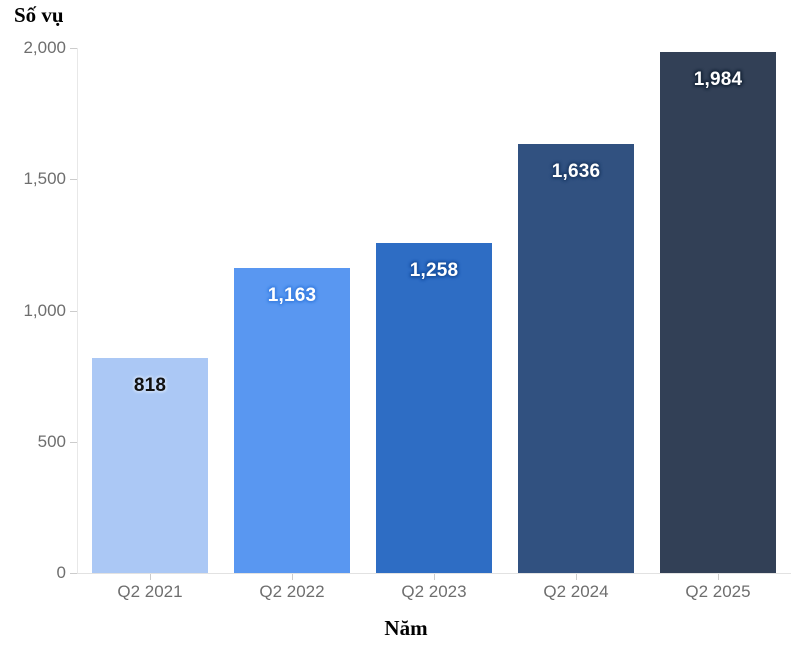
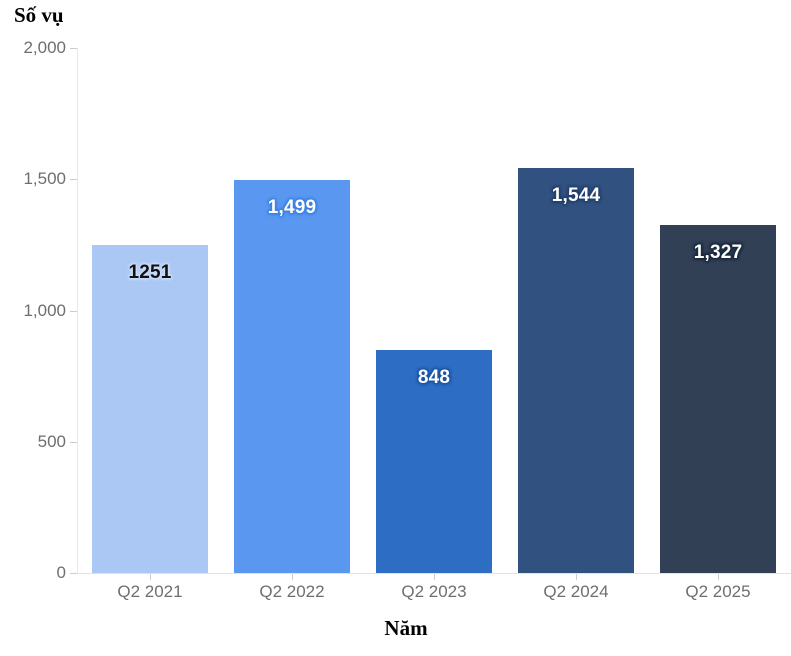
Q2 2021: 818 -> 1251
Q2 2022: 1,163 -> 1,499
Q2 2023: 1,258 -> 848
Q2 2024: 1,636 -> 1,544
Q2 2025: 1,984 -> 1,327
